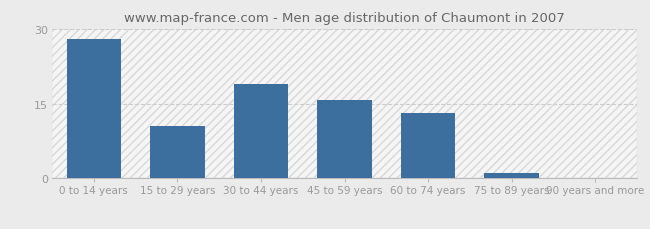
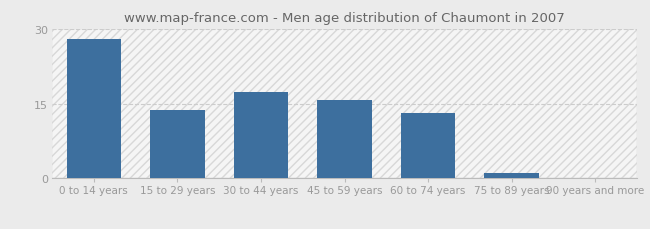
15 to 29 years: 10.5 -> 13.8
30 to 44 years: 19.0 -> 17.3
